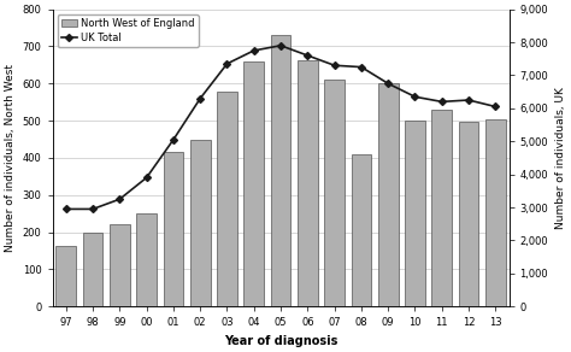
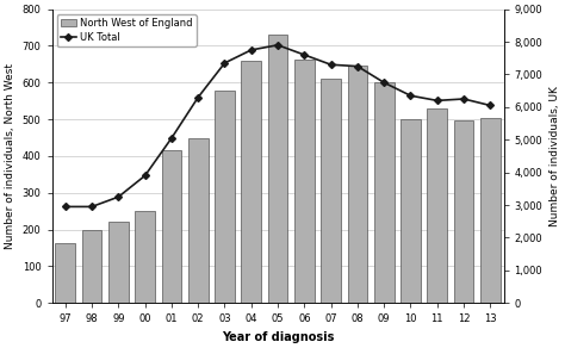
North West of England/08: 410 -> 645
